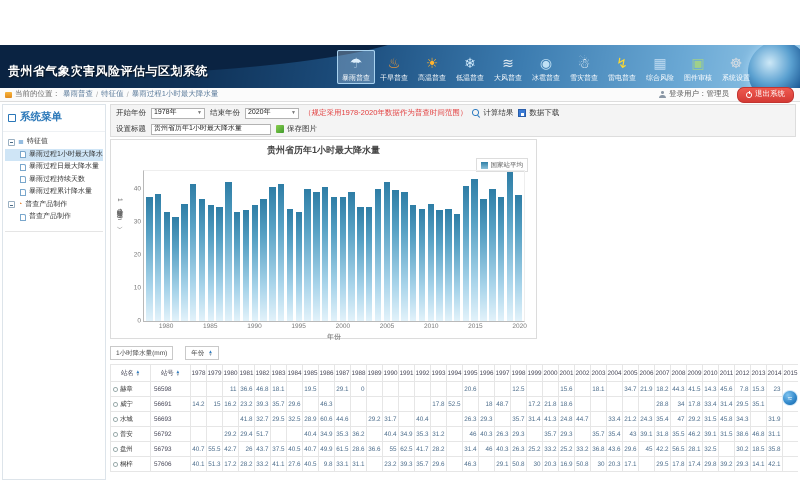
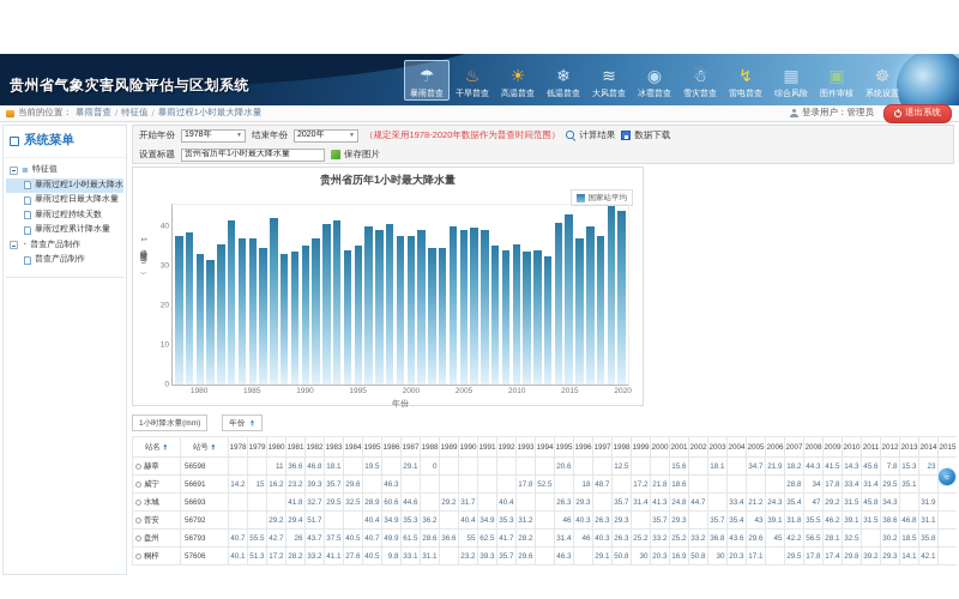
1985: 35 -> 37
1995: 33 -> 35
2005: 42 -> 39
2020: 38 -> 44
